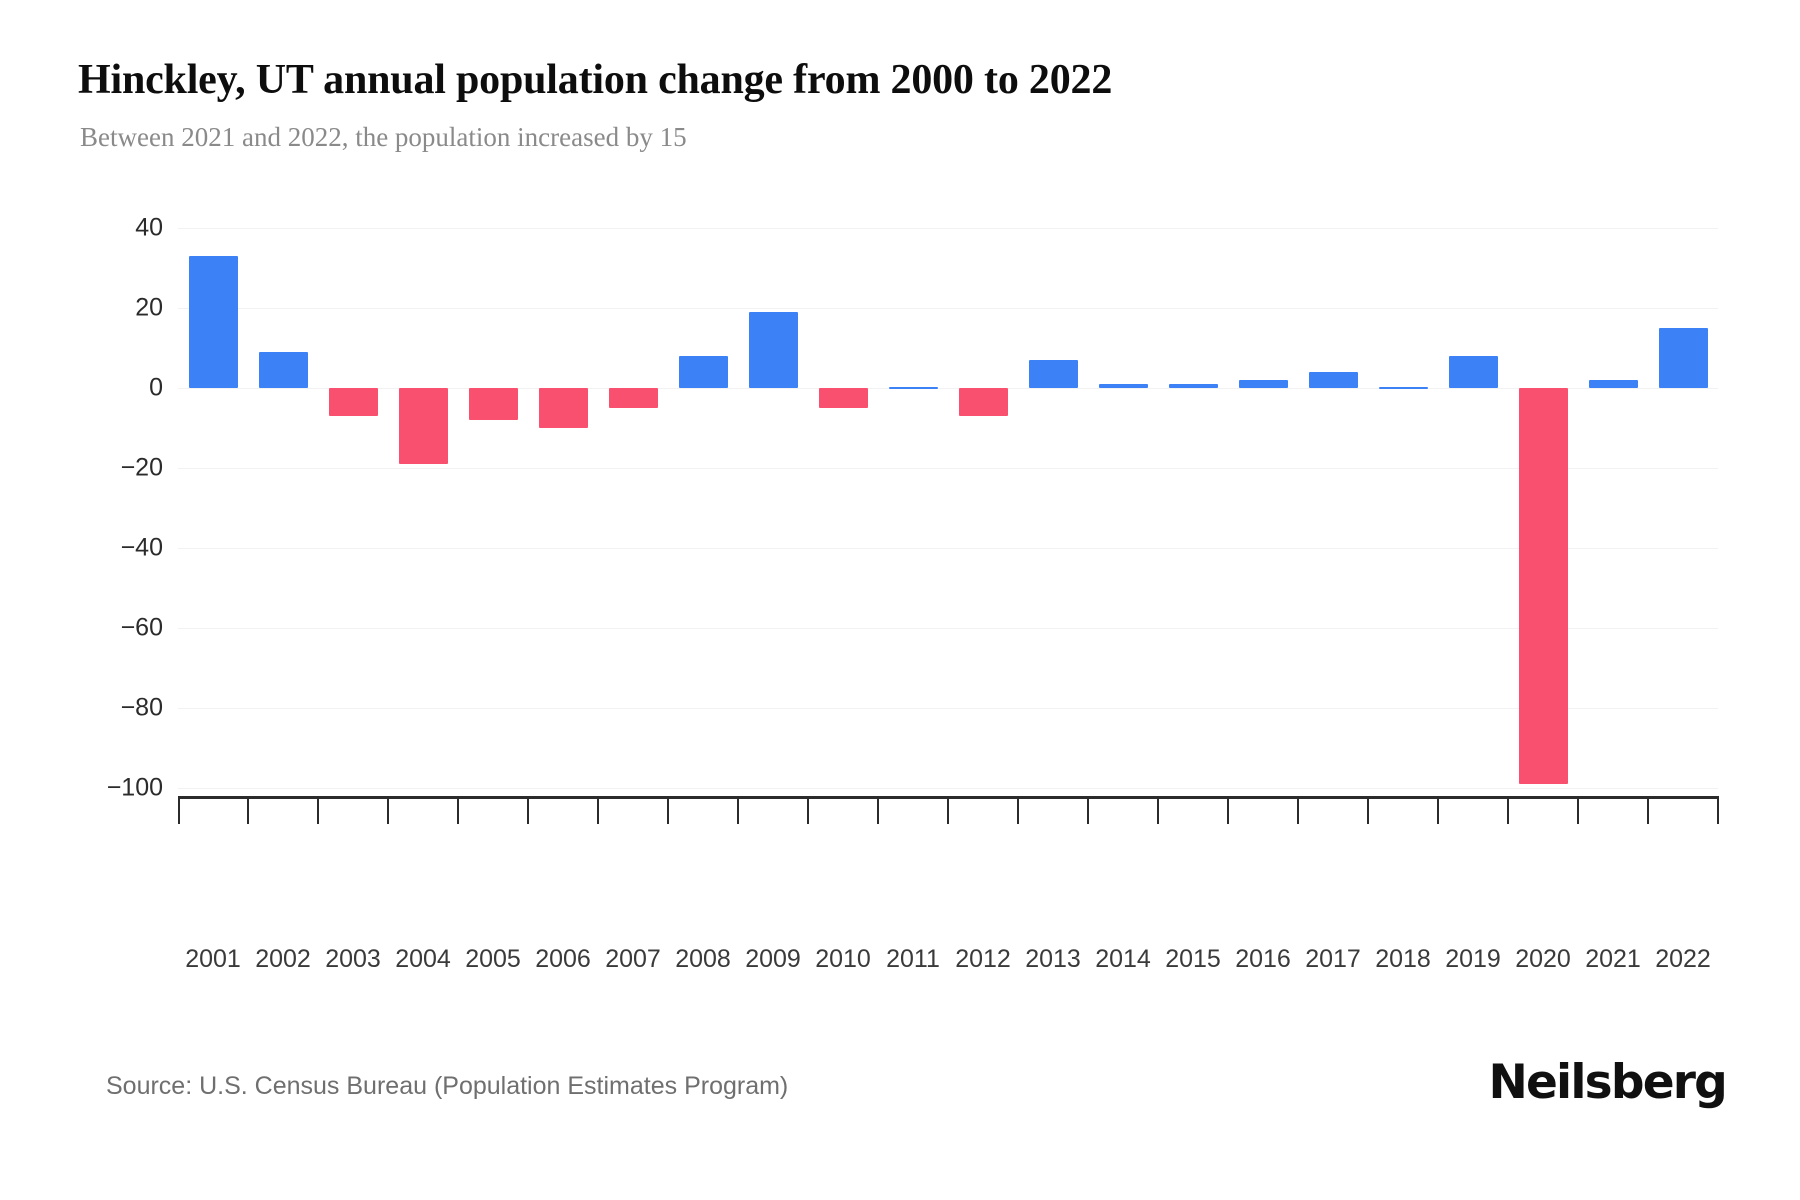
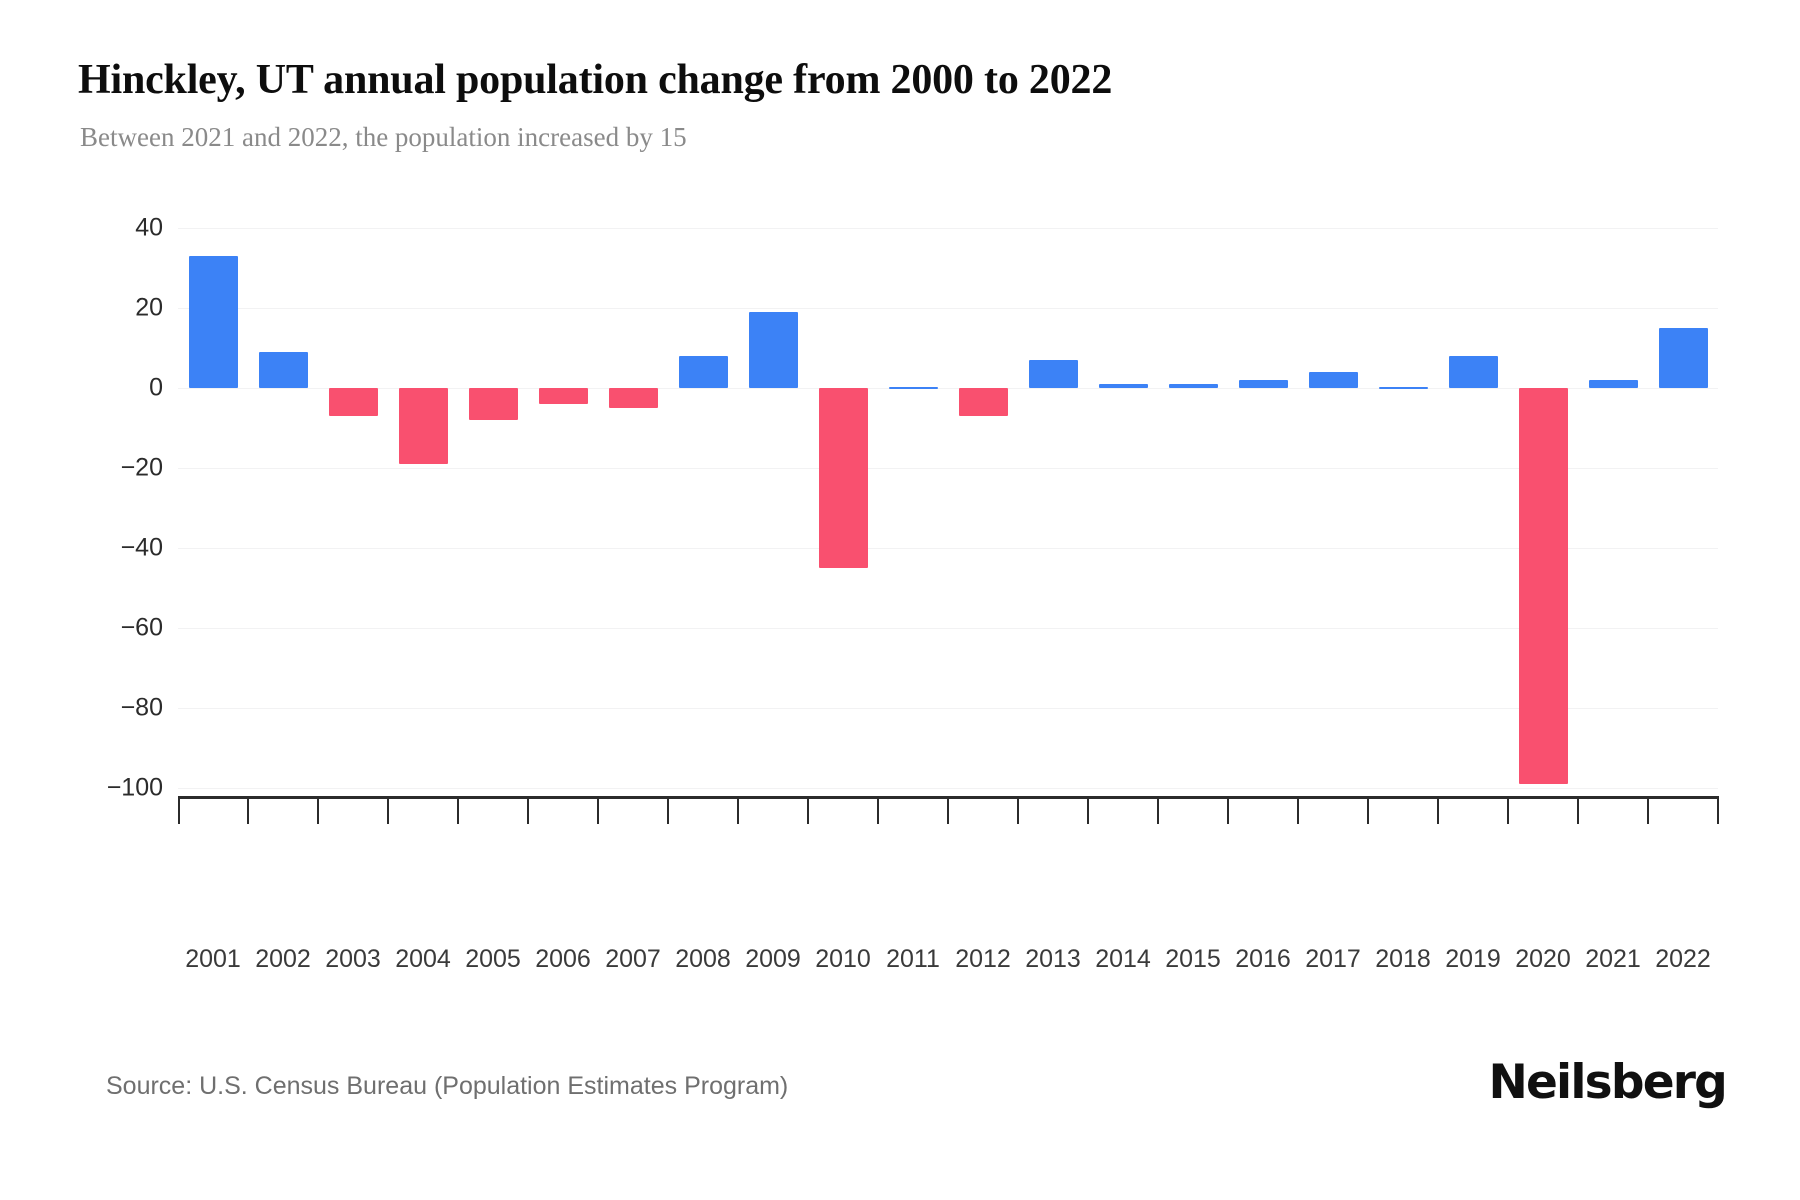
2006: -10 -> -4
2010: -5 -> -45
